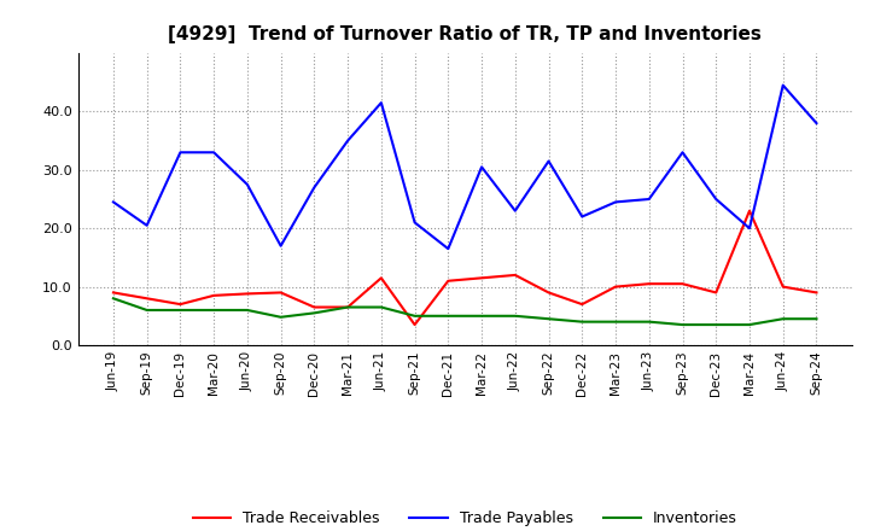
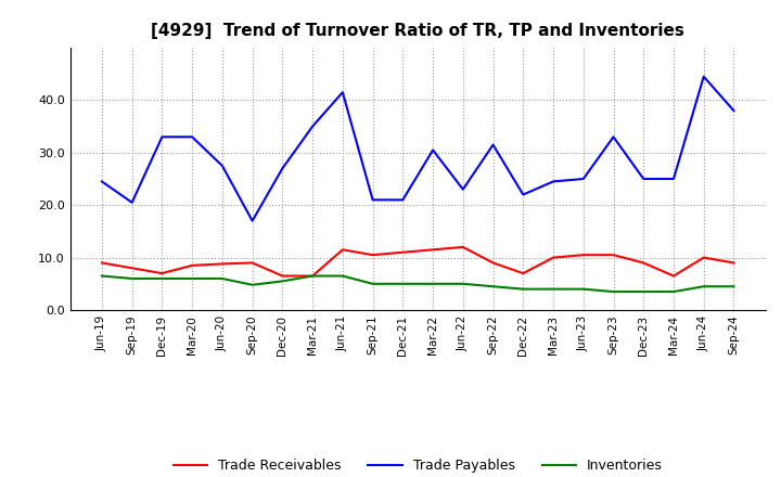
Inventories/Jun-19: 8.0 -> 6.5
Trade Receivables/Sep-21: 3.5 -> 10.5
Trade Payables/Dec-21: 16.5 -> 21.0
Trade Receivables/Mar-24: 23.0 -> 6.5
Trade Payables/Mar-24: 20.0 -> 25.0
